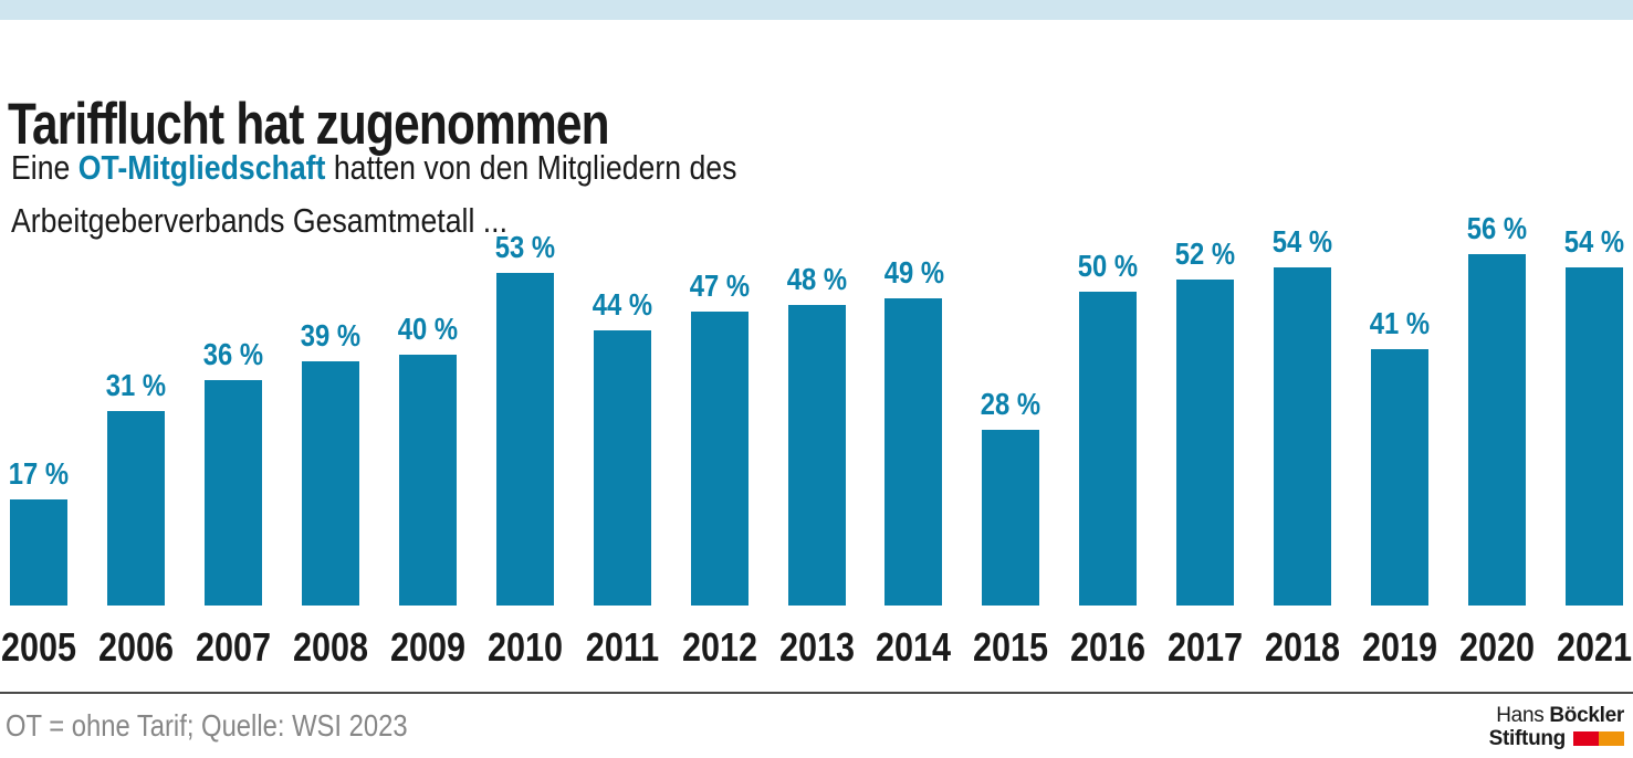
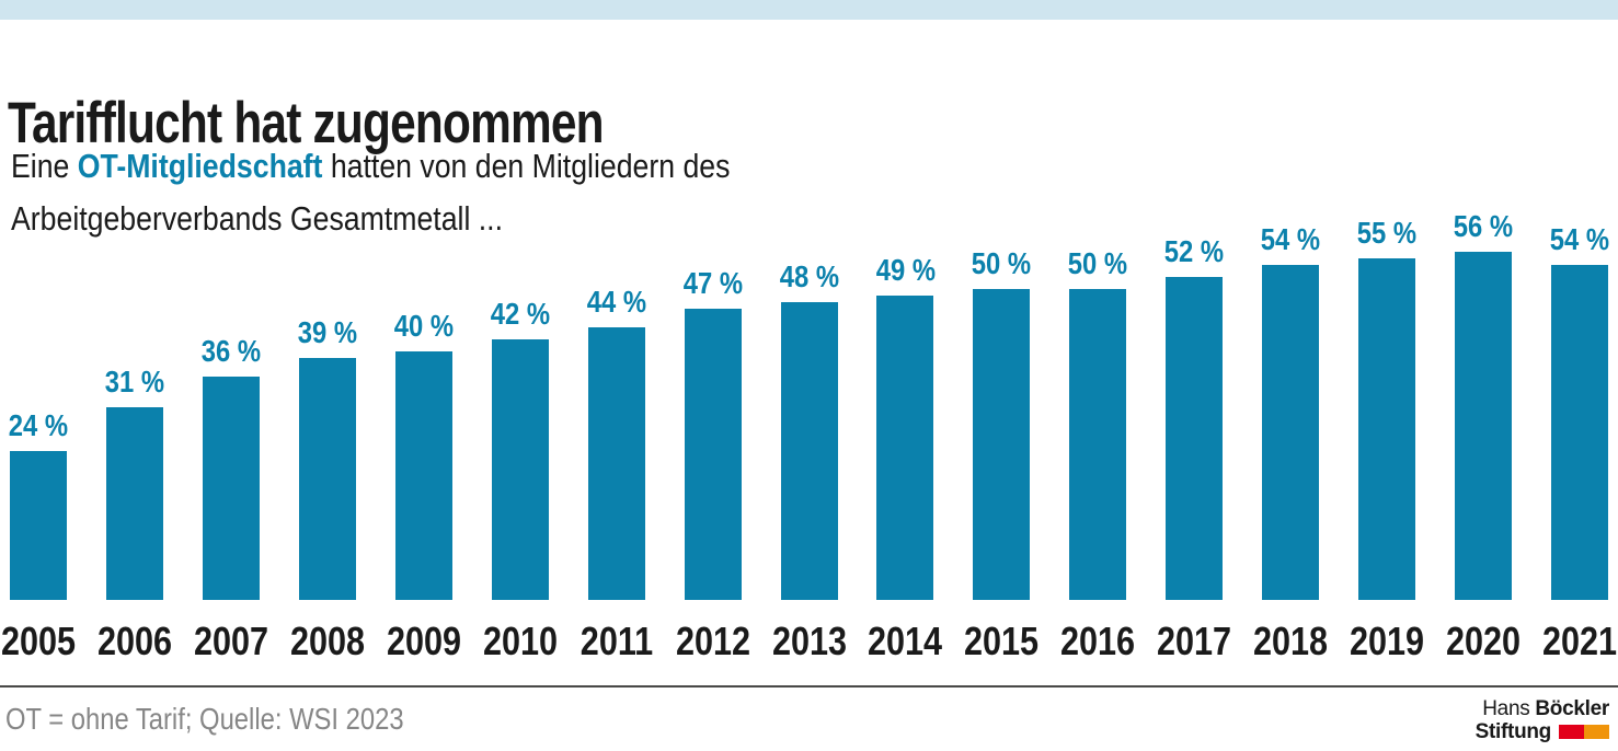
2005: 17 -> 24
2010: 53 -> 42
2015: 28 -> 50
2019: 41 -> 55
